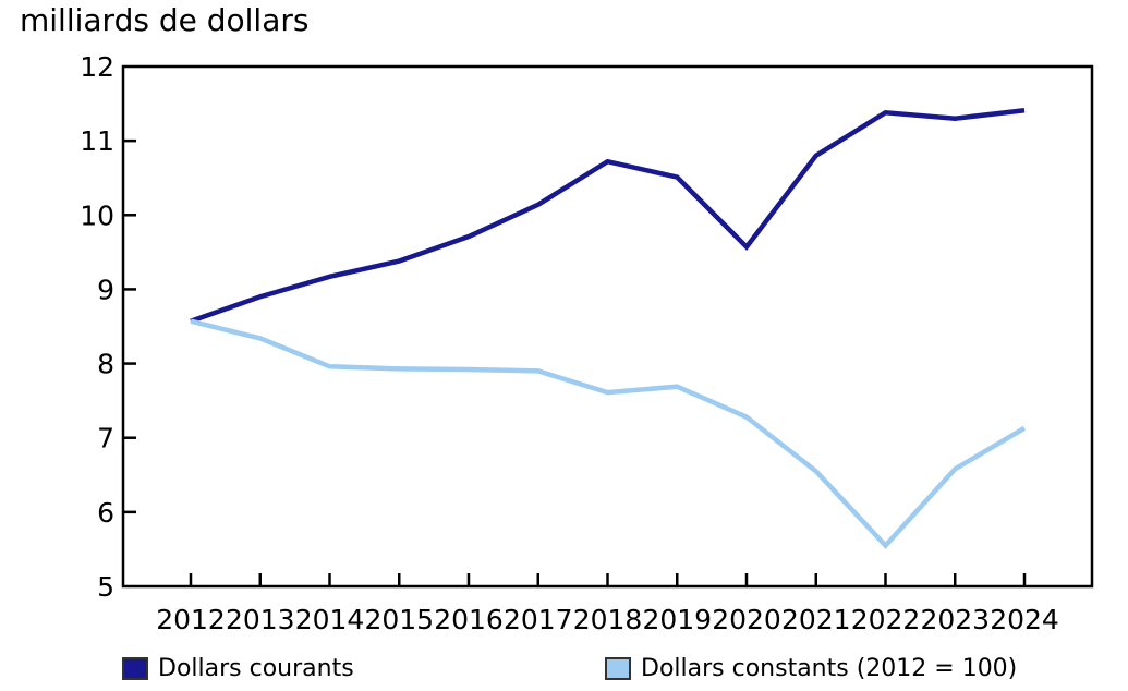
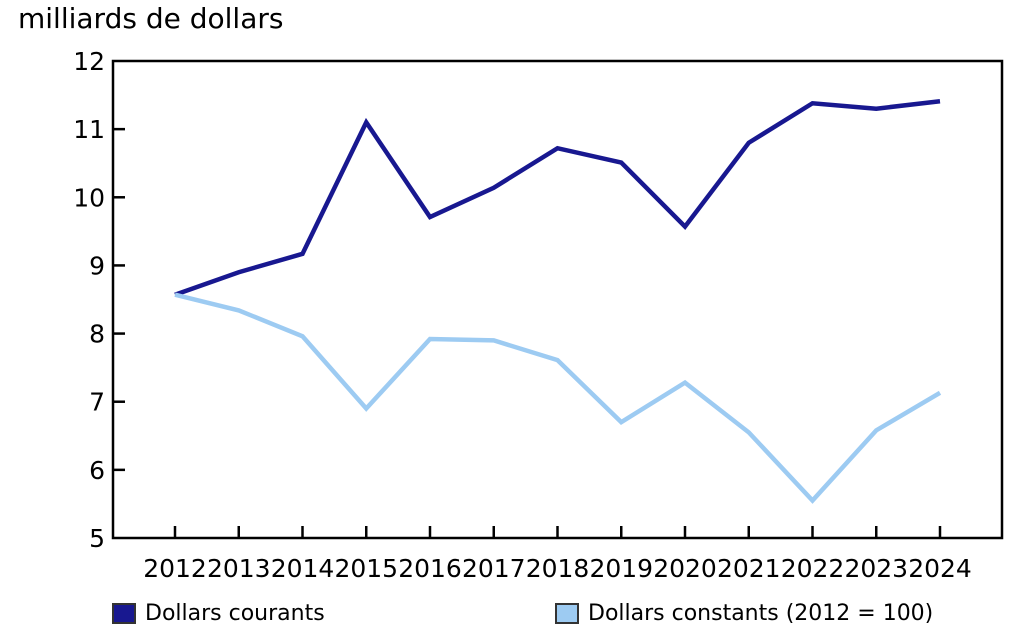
Dollars courants/2015: 9.4 -> 11.1
Dollars constants (2012 = 100)/2015: 7.9 -> 6.9
Dollars constants (2012 = 100)/2019: 7.7 -> 6.7
